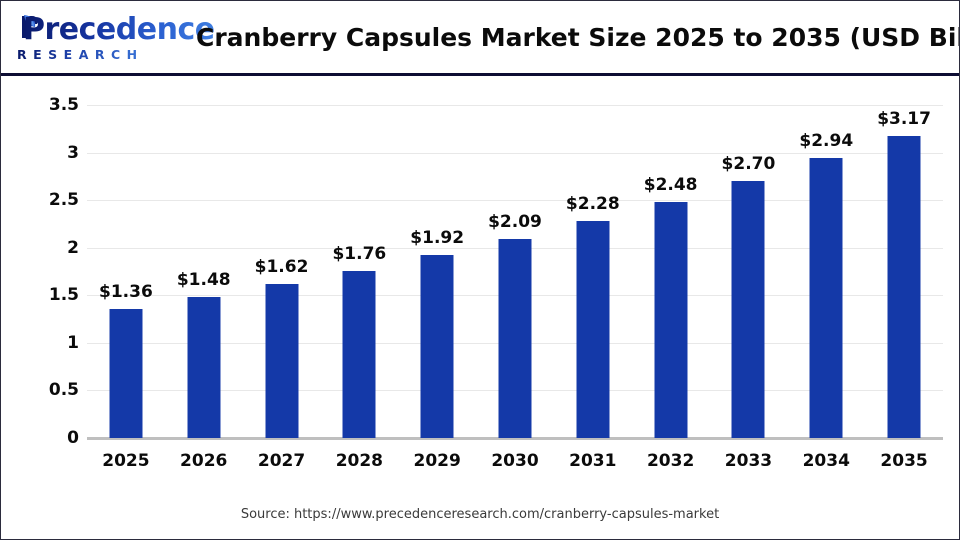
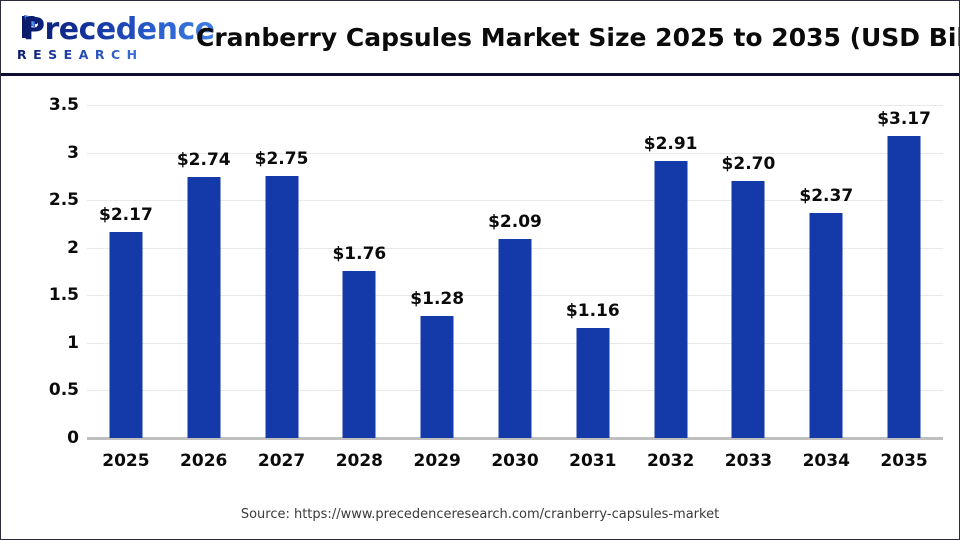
2025: $1.36 -> $2.17
2026: $1.48 -> $2.74
2027: $1.62 -> $2.75
2029: $1.92 -> $1.28
2031: $2.28 -> $1.16
2032: $2.48 -> $2.91
2034: $2.94 -> $2.37
